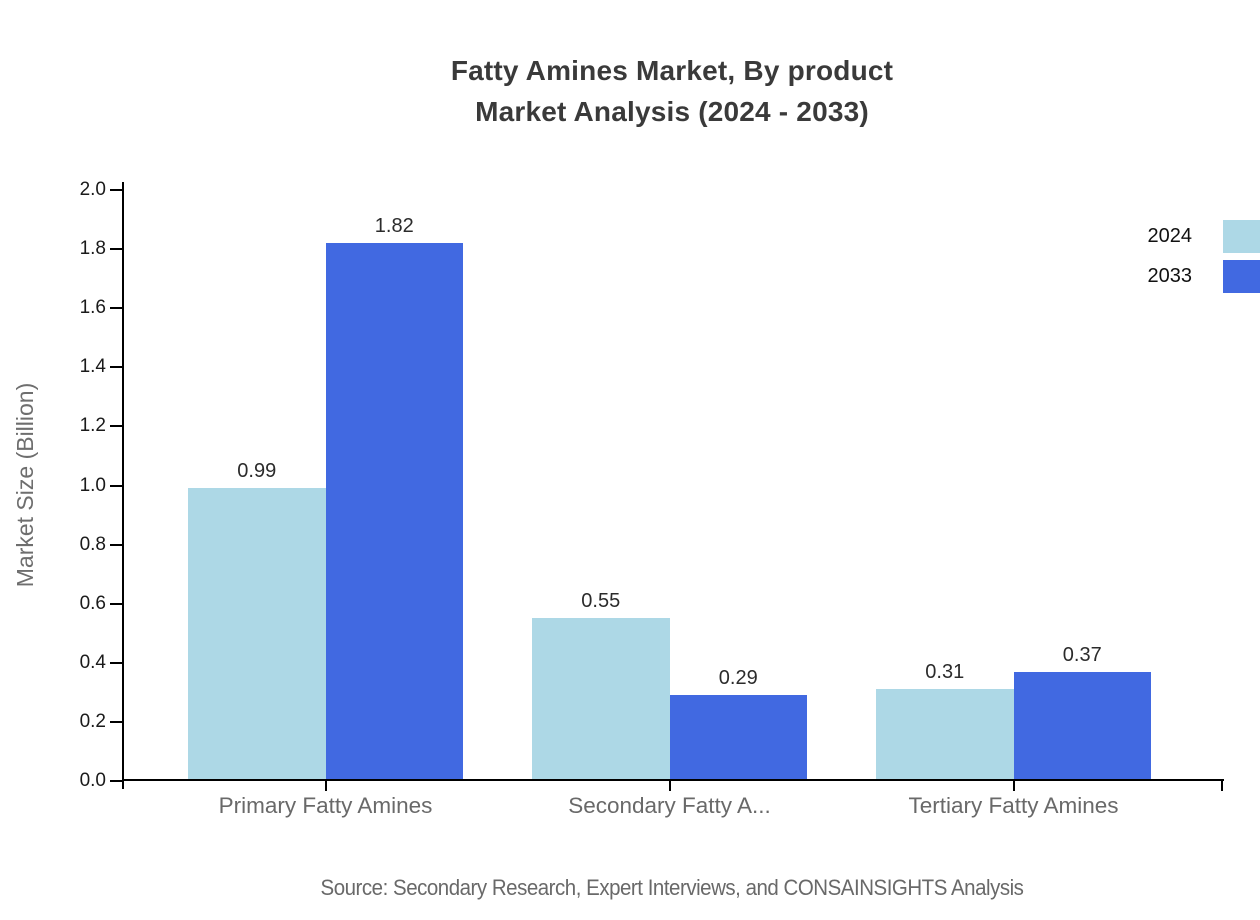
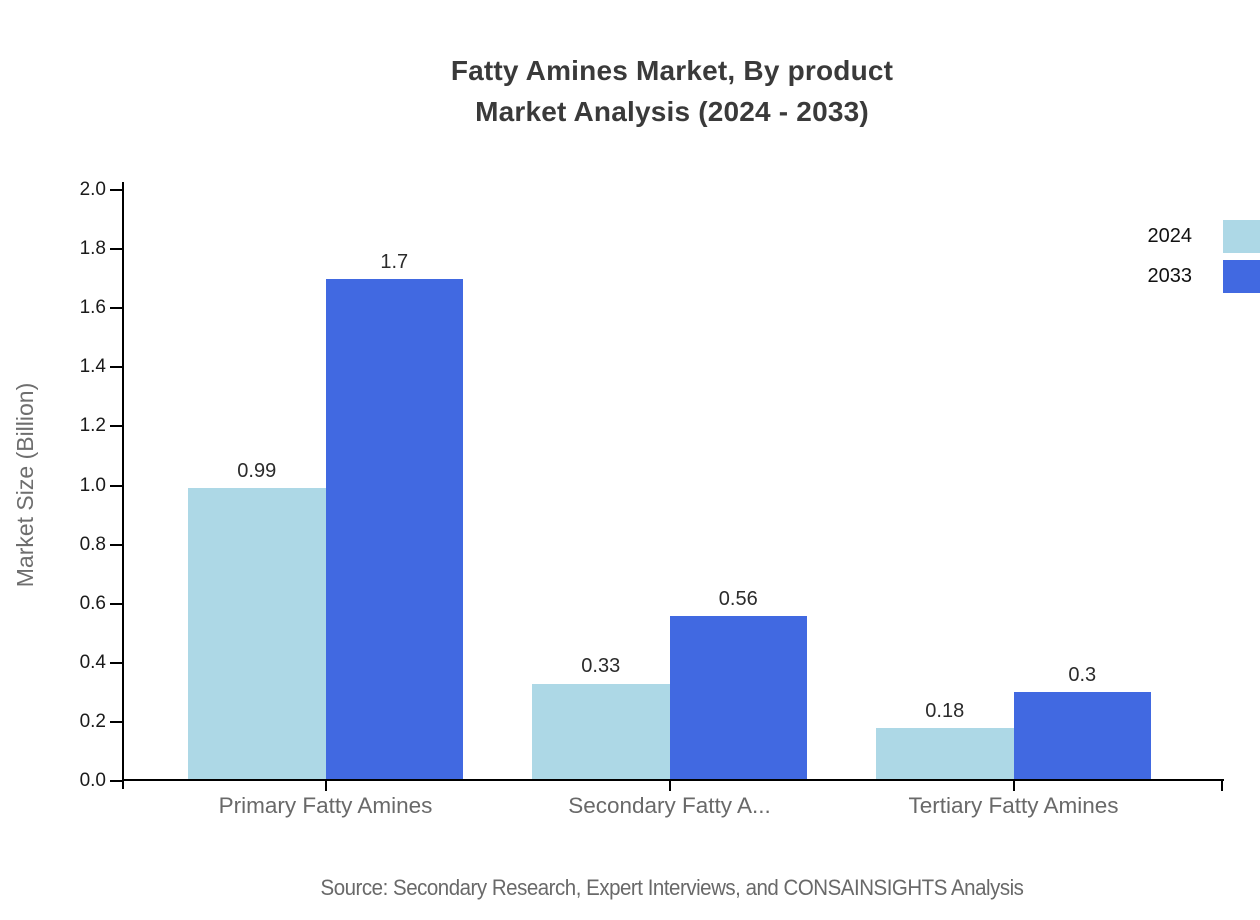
2033/Primary Fatty Amines: 1.82 -> 1.7
2024/Secondary Fatty A...: 0.55 -> 0.33
2033/Secondary Fatty A...: 0.29 -> 0.56
2024/Tertiary Fatty Amines: 0.31 -> 0.18
2033/Tertiary Fatty Amines: 0.37 -> 0.3
